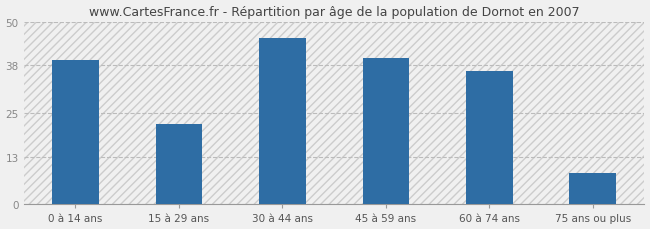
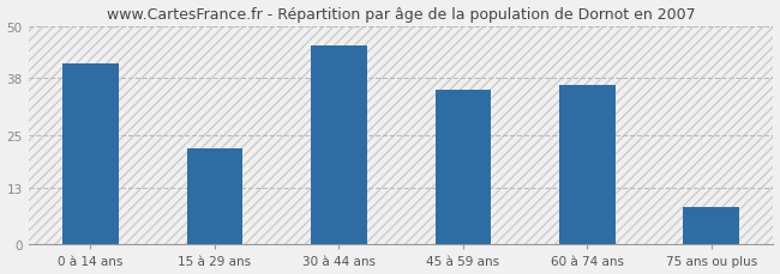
0 à 14 ans: 39.5 -> 41.5
45 à 59 ans: 40.0 -> 35.5
